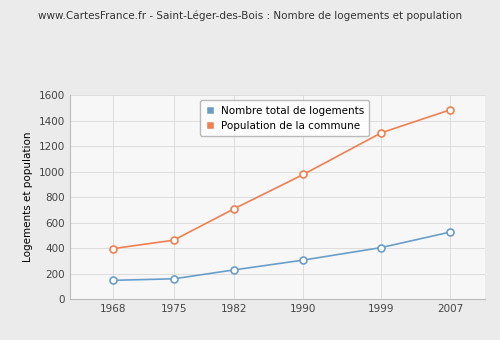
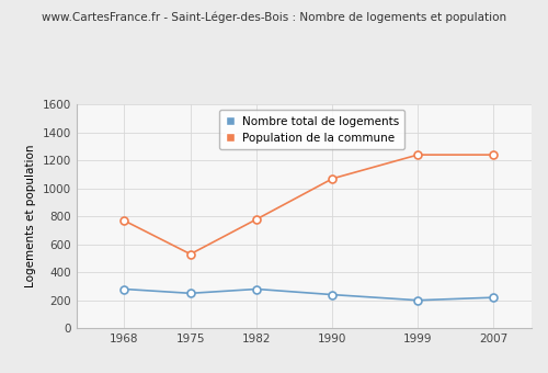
Nombre total de logements/1968: 150 -> 280
Population de la commune/1968: 400 -> 770
Nombre total de logements/1975: 160 -> 250
Population de la commune/1975: 460 -> 530
Nombre total de logements/1982: 230 -> 280
Population de la commune/1982: 710 -> 780
Nombre total de logements/1990: 310 -> 240
Population de la commune/1990: 980 -> 1070
Nombre total de logements/1999: 400 -> 200
Population de la commune/1999: 1300 -> 1240
Nombre total de logements/2007: 530 -> 220
Population de la commune/2007: 1490 -> 1240
